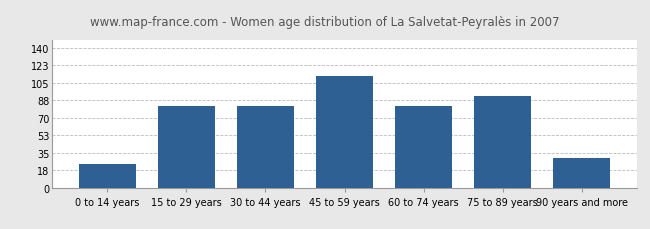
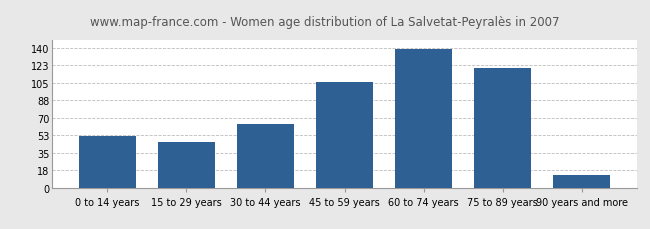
0 to 14 years: 24 -> 52
15 to 29 years: 82 -> 46
30 to 44 years: 82 -> 64
45 to 59 years: 112 -> 106
60 to 74 years: 82 -> 139
75 to 89 years: 92 -> 120
90 years and more: 30 -> 13
